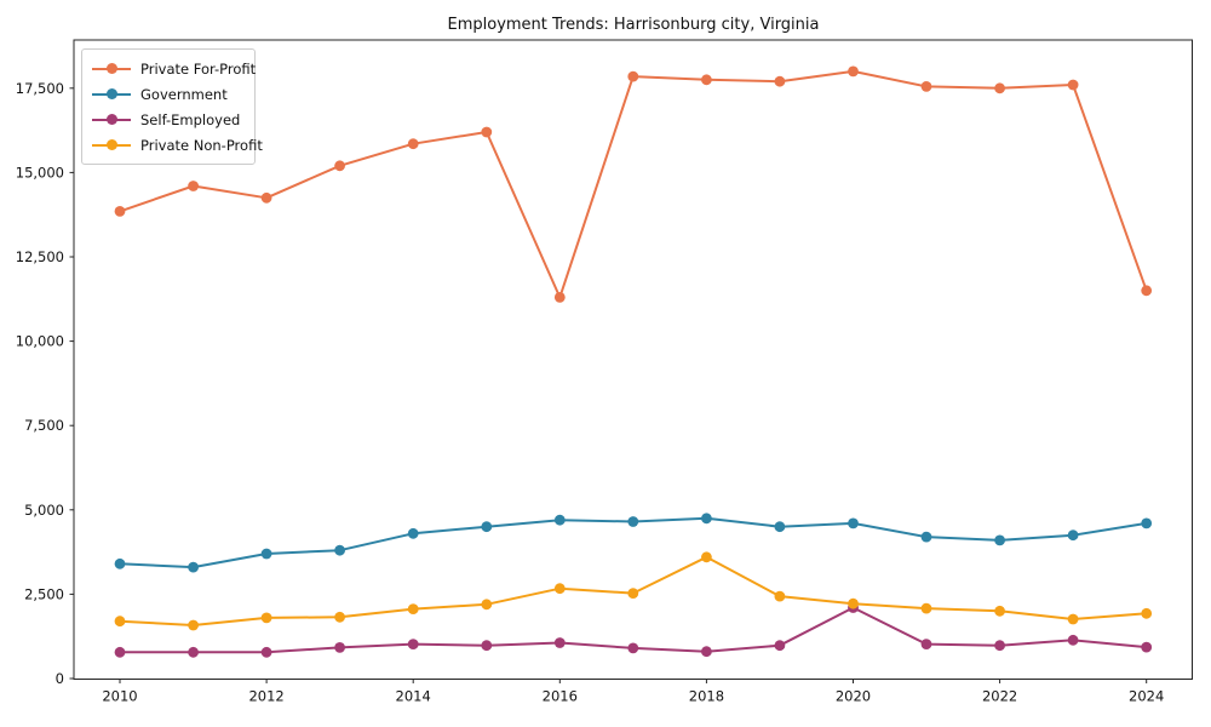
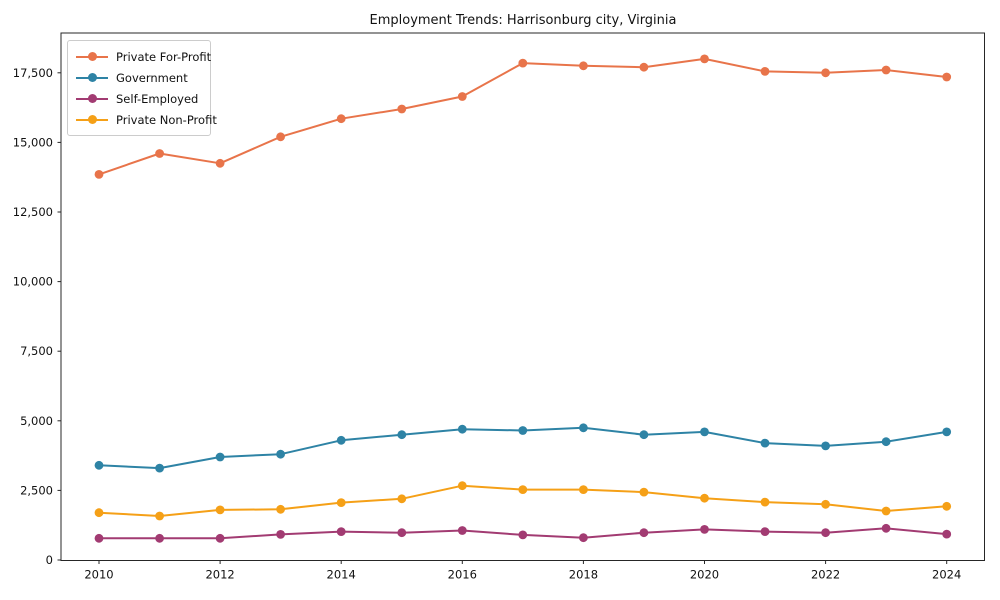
Private For-Profit/2016: 11300 -> 16600
Private Non-Profit/2018: 3600 -> 2500
Self-Employed/2020: 2100 -> 1100
Private For-Profit/2024: 11500 -> 17400
